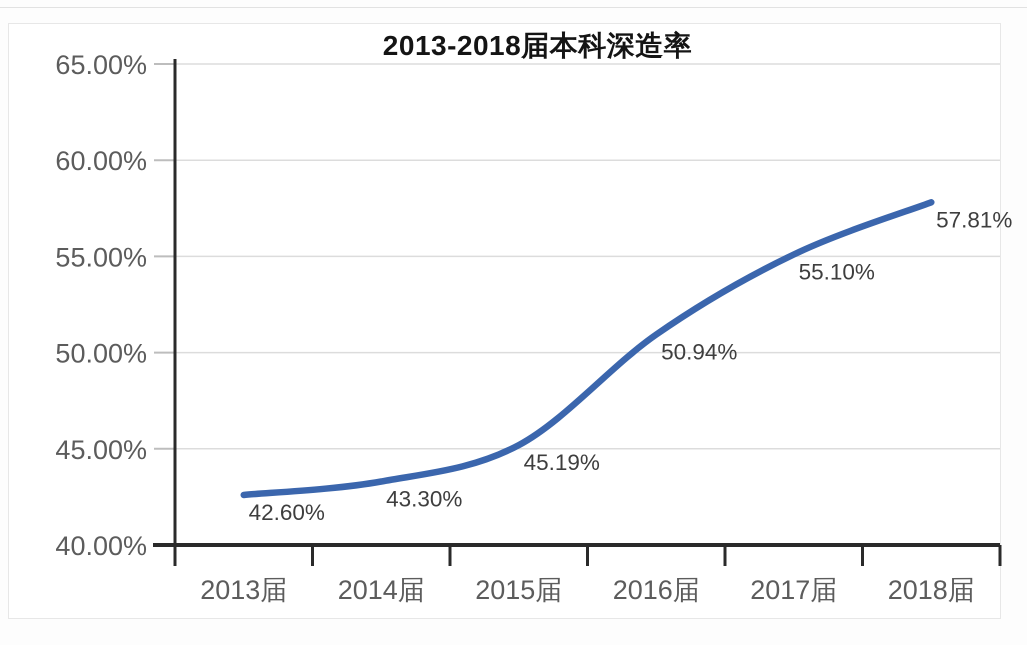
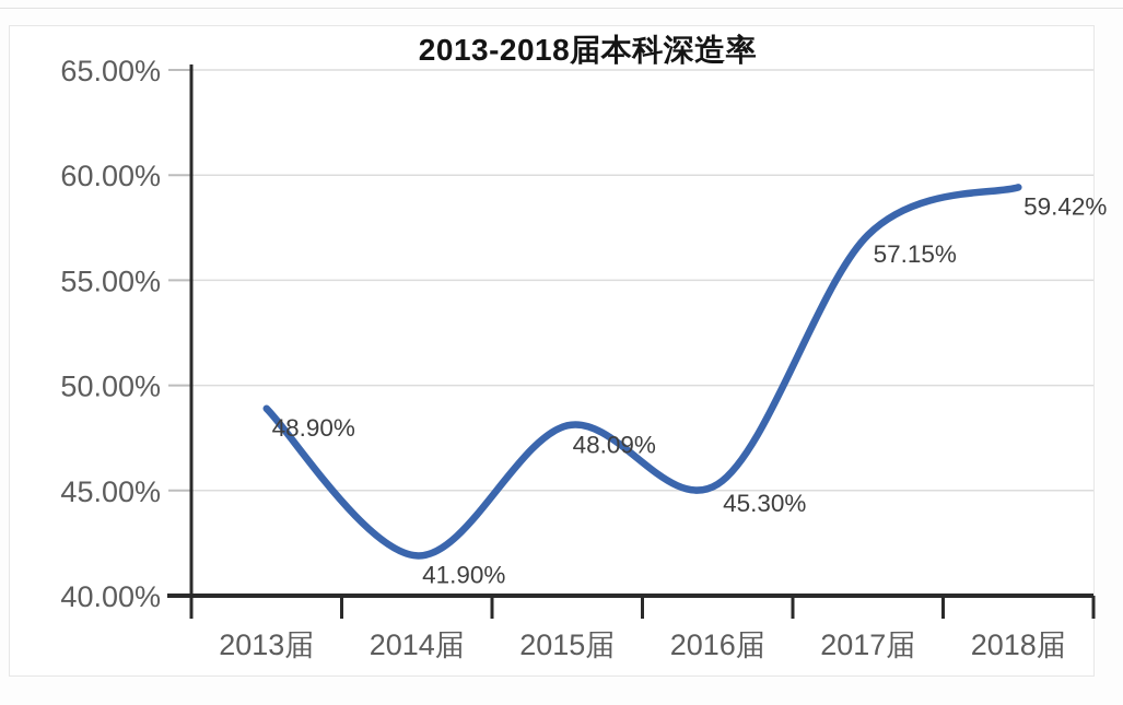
2013届: 42.60% -> 48.90%
2014届: 43.30% -> 41.90%
2015届: 45.19% -> 48.09%
2016届: 50.94% -> 45.30%
2017届: 55.10% -> 57.15%
2018届: 57.81% -> 59.42%
